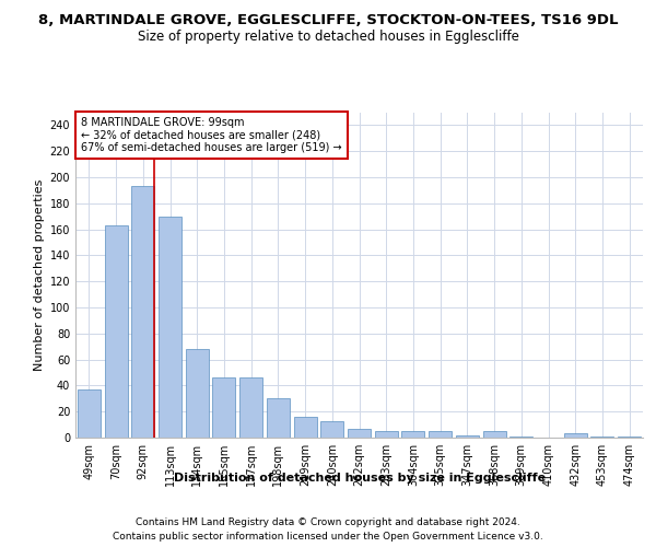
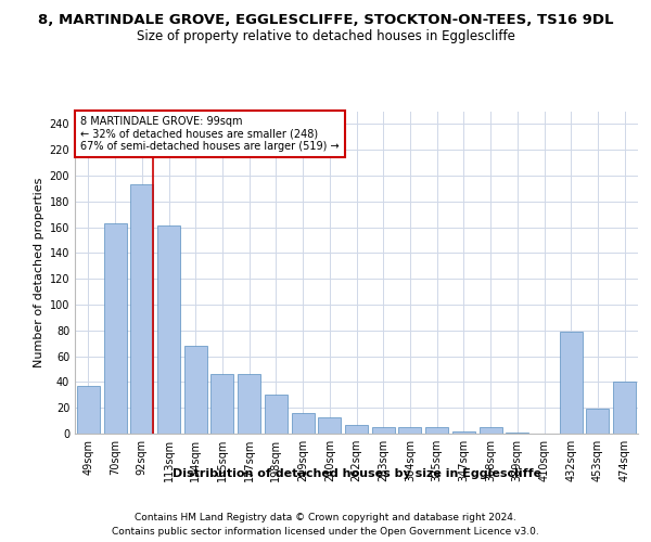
113sqm: 170 -> 161
432sqm: 3 -> 79
453sqm: 1 -> 19
474sqm: 1 -> 40
